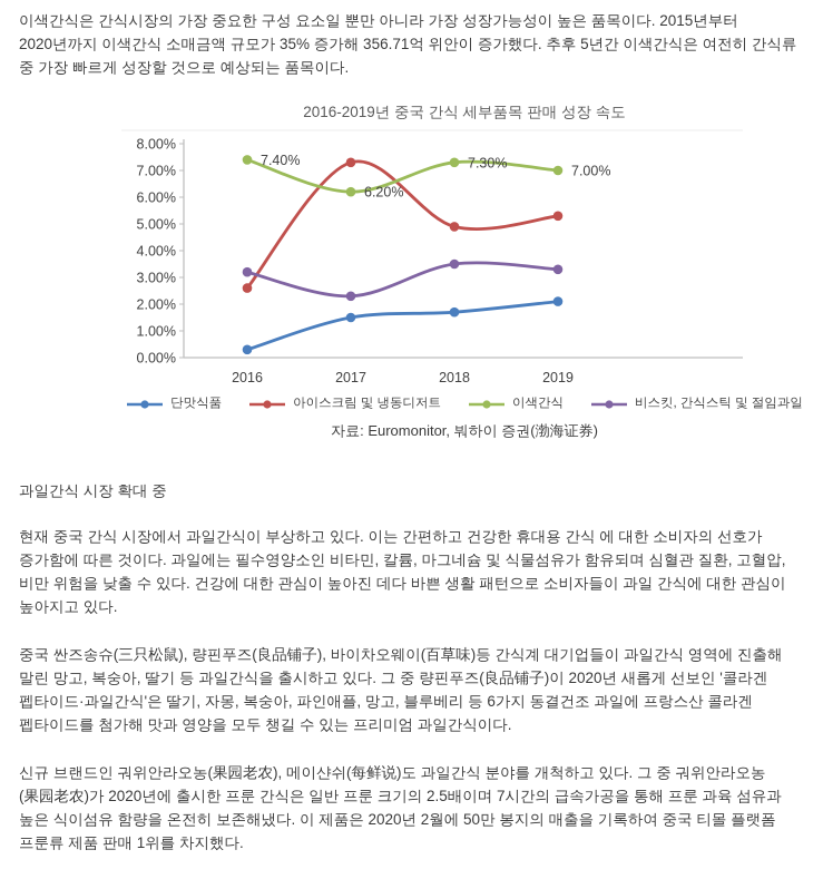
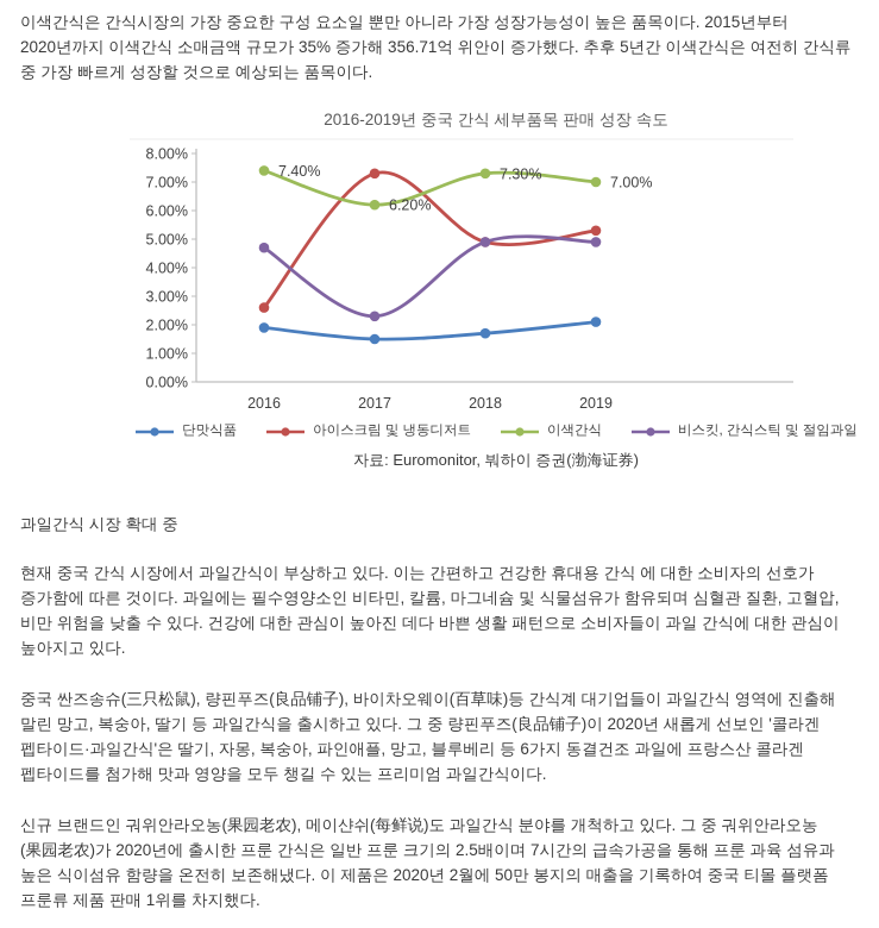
단맛식품/2016: 0.3% -> 1.9%
비스킷, 간식스틱 및 절임과일/2016: 3.2% -> 4.7%
비스킷, 간식스틱 및 절임과일/2018: 3.5% -> 4.9%
비스킷, 간식스틱 및 절임과일/2019: 3.3% -> 4.9%
